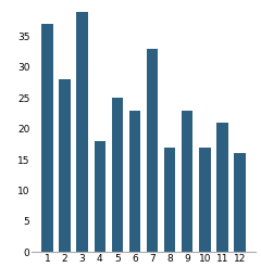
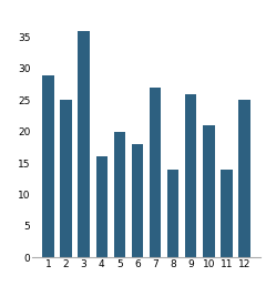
1: 37 -> 29
2: 28 -> 25
3: 39 -> 36
4: 18 -> 16
5: 25 -> 20
6: 23 -> 18
7: 33 -> 27
8: 17 -> 14
9: 23 -> 26
10: 17 -> 21
11: 21 -> 14
12: 16 -> 25
